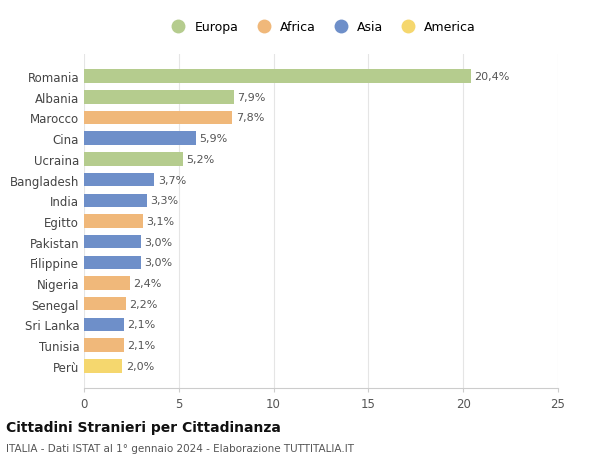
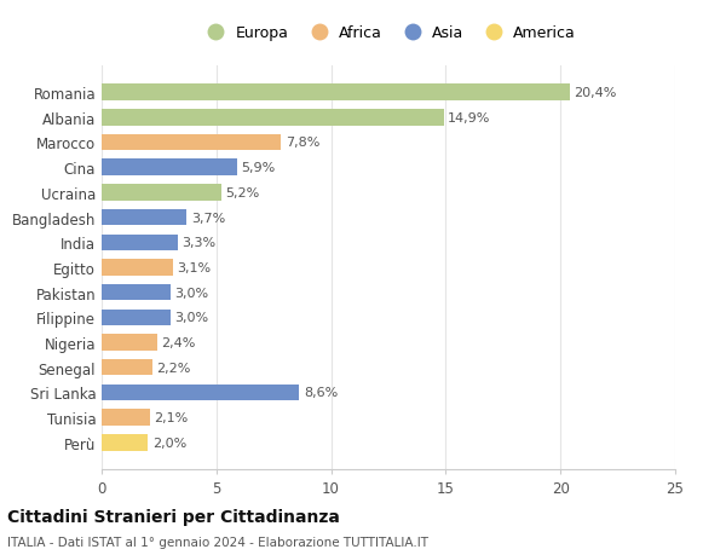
Albania: 7,9% -> 14,9%
Sri Lanka: 2,1% -> 8,6%
